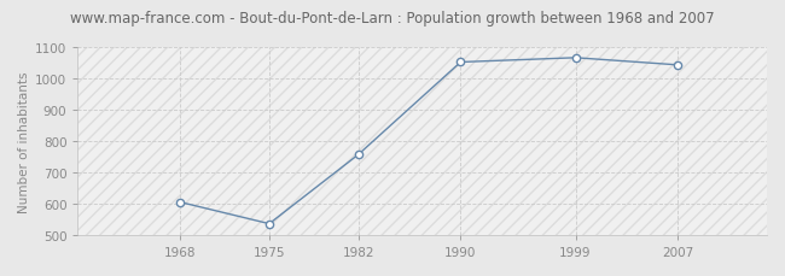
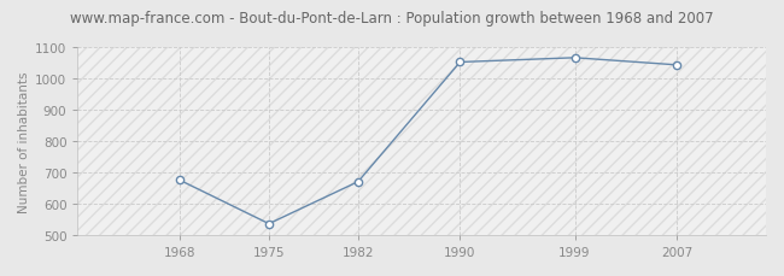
1968: 605 -> 675
1982: 757 -> 670
